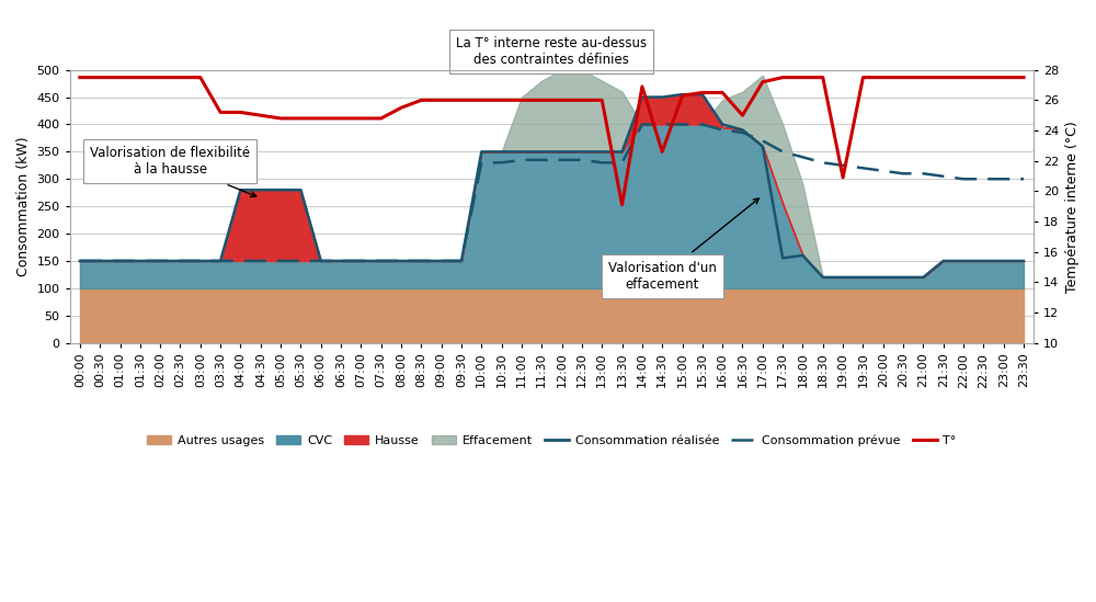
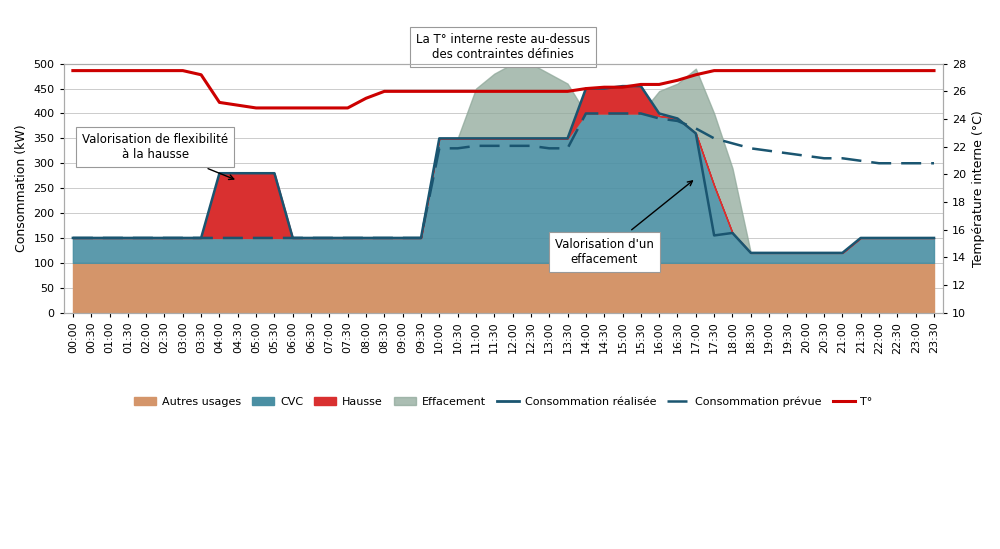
T°/03:30: 25.2 -> 27.2
T°/13:30: 19.1 -> 26.0
T°/14:00: 26.9 -> 26.2
T°/14:30: 22.6 -> 26.3
T°/16:30: 25.0 -> 26.8
T°/19:00: 20.9 -> 27.5
